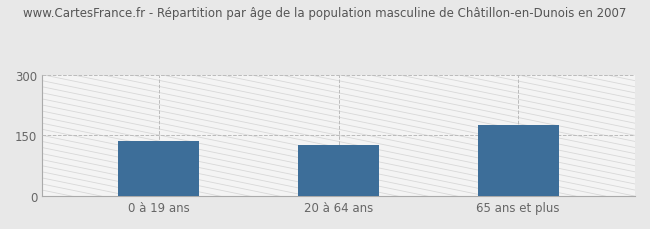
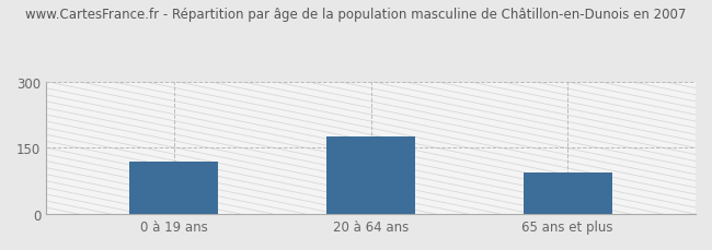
0 à 19 ans: 135 -> 120
20 à 64 ans: 125 -> 175
65 ans et plus: 175 -> 95
